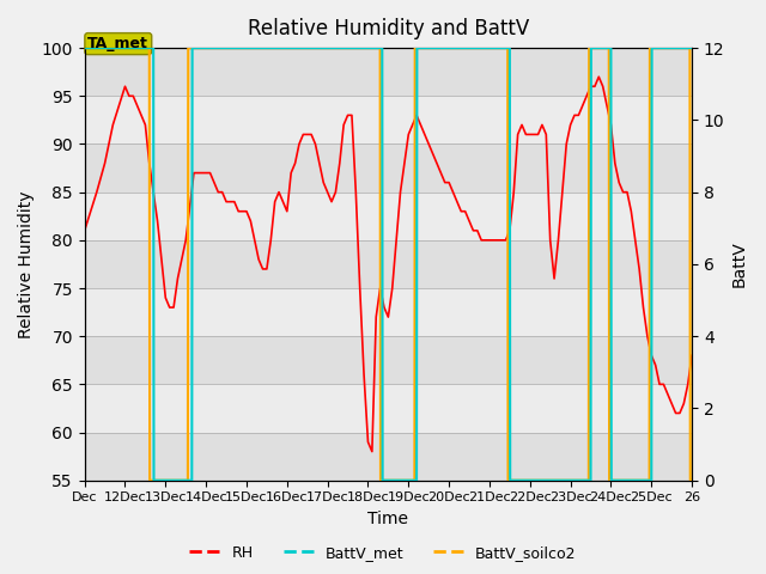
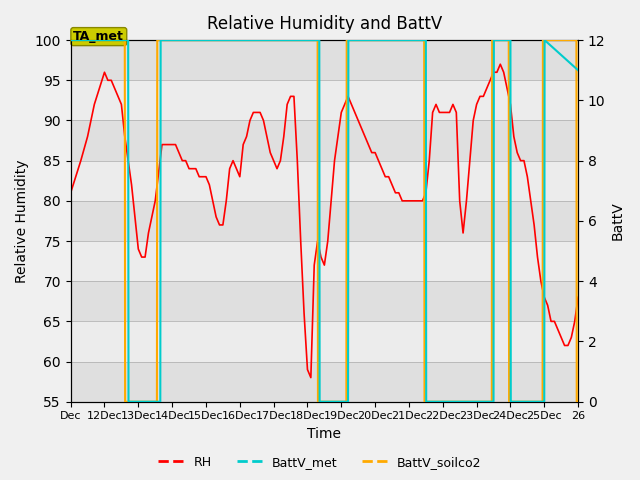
BattV_met/26: 12 -> 11
